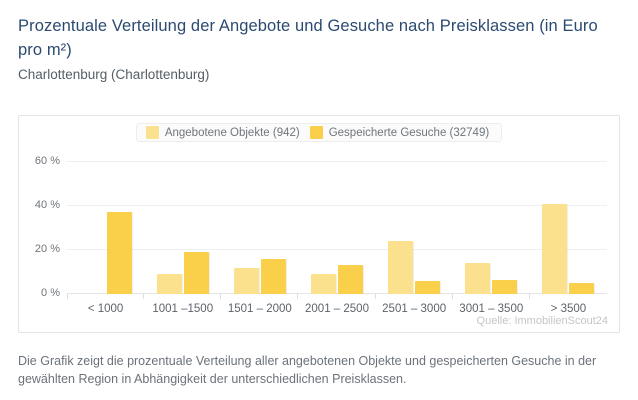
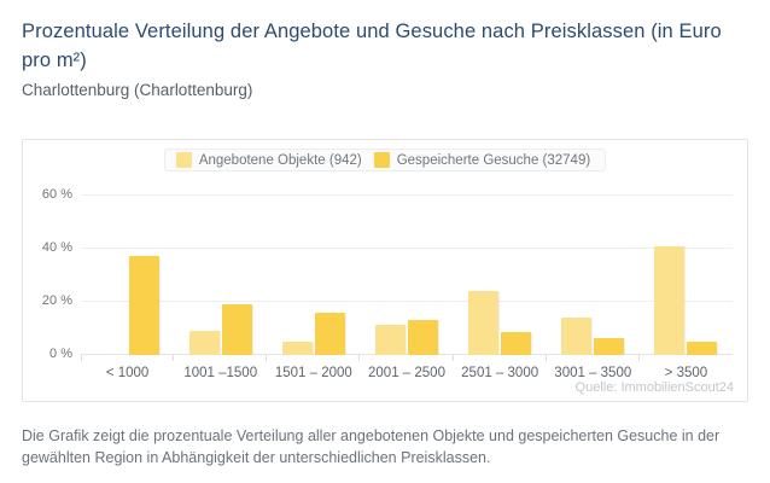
Angebotene Objekte (942)/1501 – 2000: 12% -> 5%
Angebotene Objekte (942)/2001 – 2500: 9% -> 12%
Gespeicherte Gesuche (32749)/2501 – 3000: 6% -> 8%
